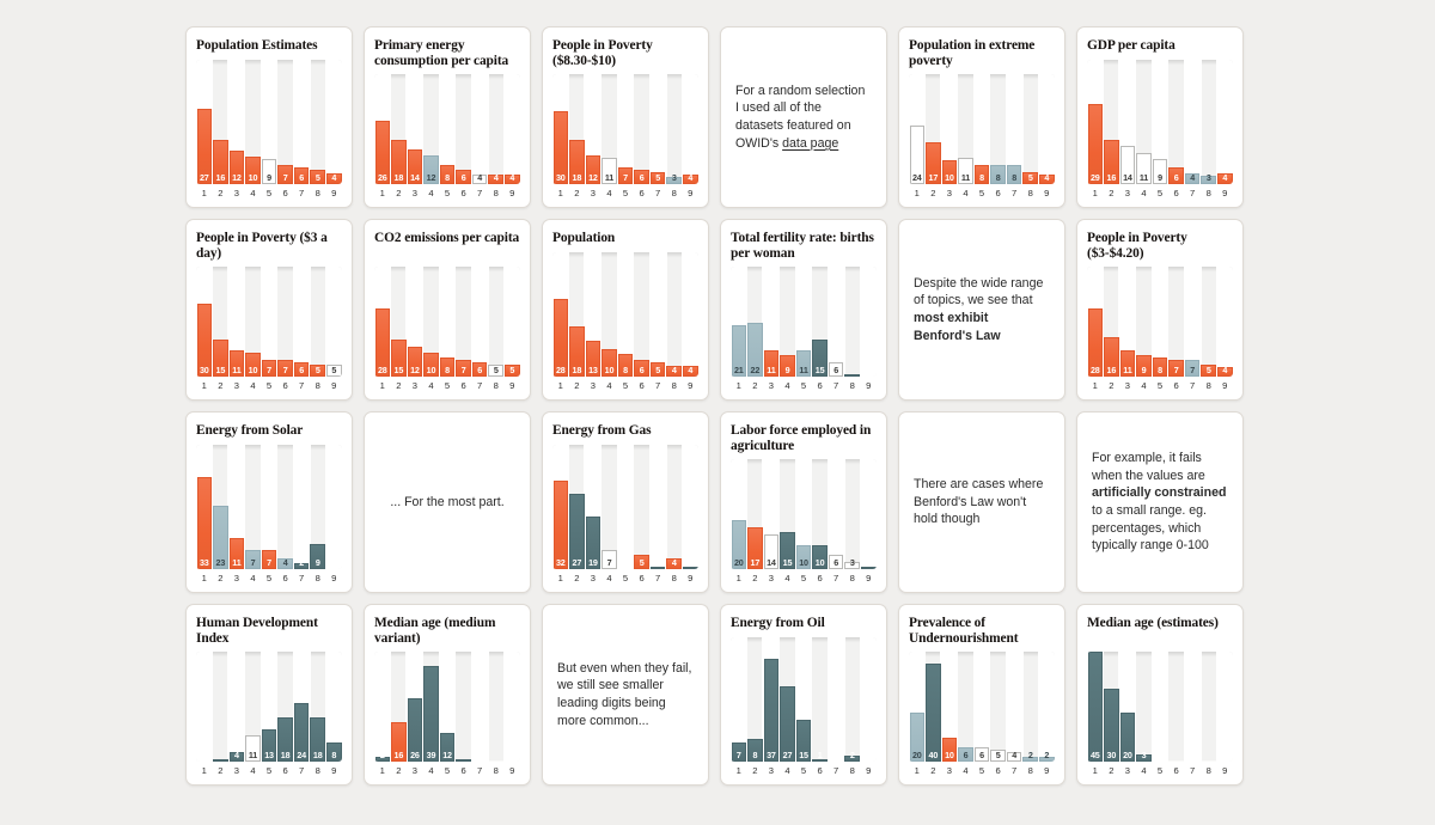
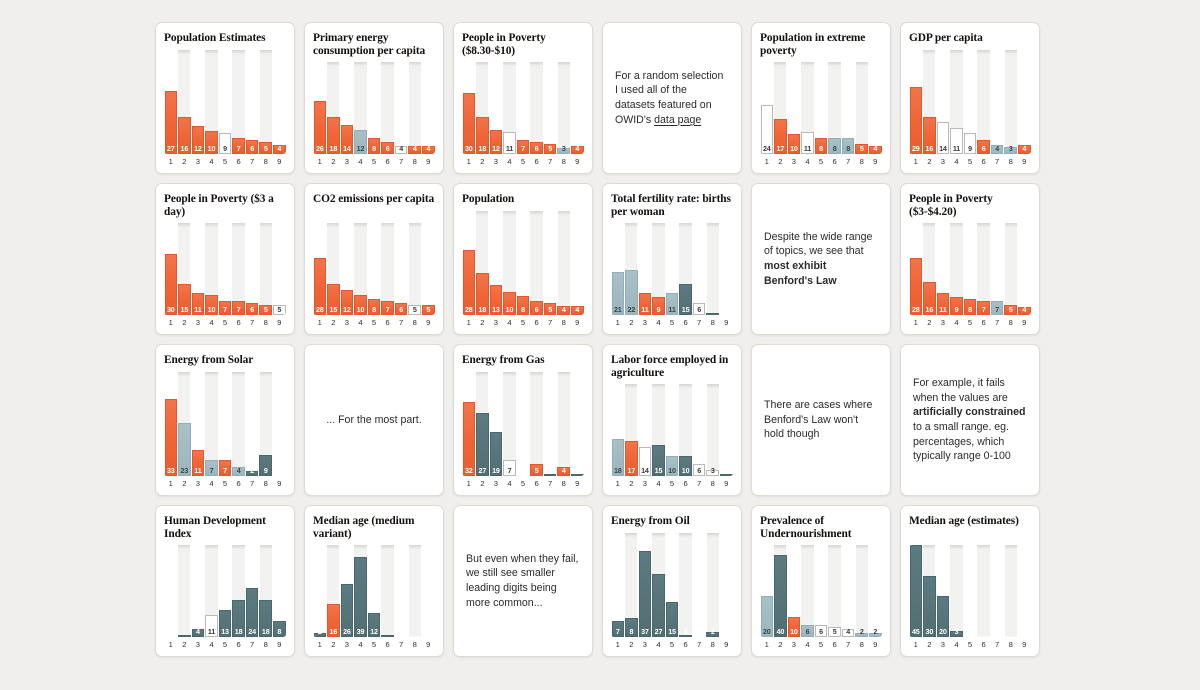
Labor force employed in agriculture/1: 20 -> 18
